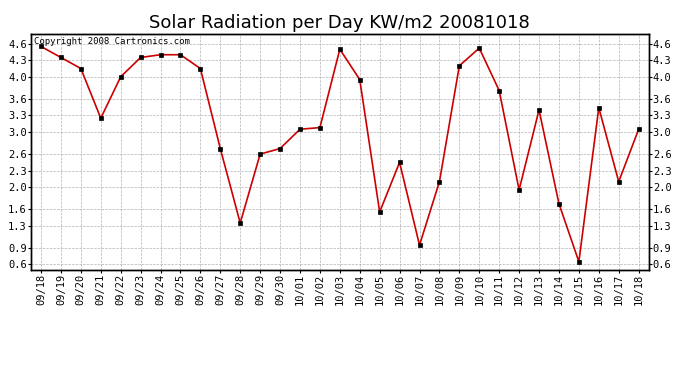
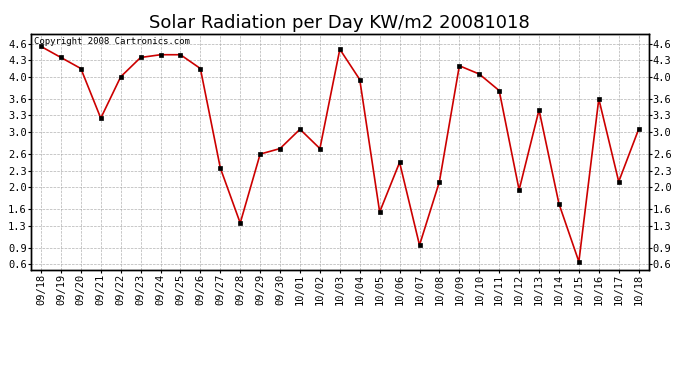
09/27: 2.70 -> 2.35
10/02: 3.08 -> 2.70
10/10: 4.52 -> 4.05
10/16: 3.44 -> 3.60
